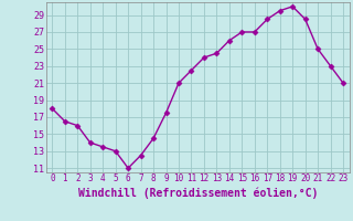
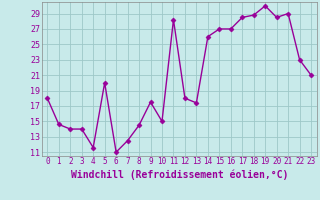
1: 16.5 -> 14.6
2: 16.0 -> 14.0
4: 13.5 -> 11.6
5: 13.0 -> 20.0
10: 21.0 -> 15.0
11: 22.5 -> 28.2
12: 24.0 -> 18.0
13: 24.5 -> 17.4
18: 29.5 -> 28.8
21: 25.0 -> 29.0
